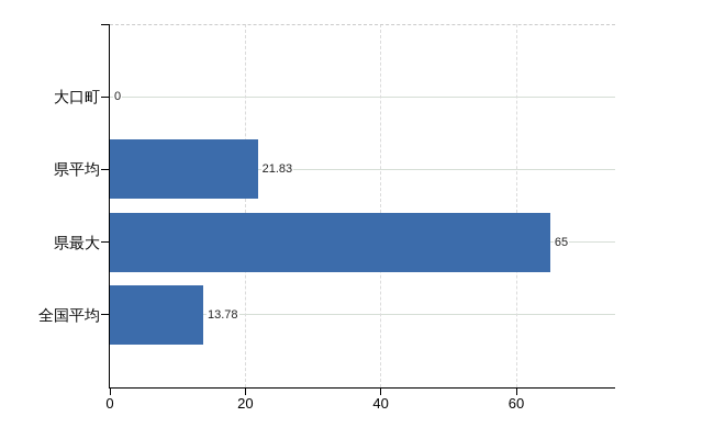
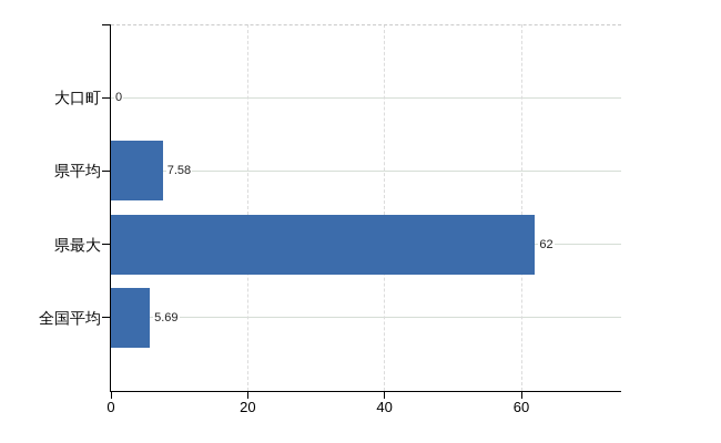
県平均: 21.83 -> 7.58
県最大: 65 -> 62
全国平均: 13.78 -> 5.69
